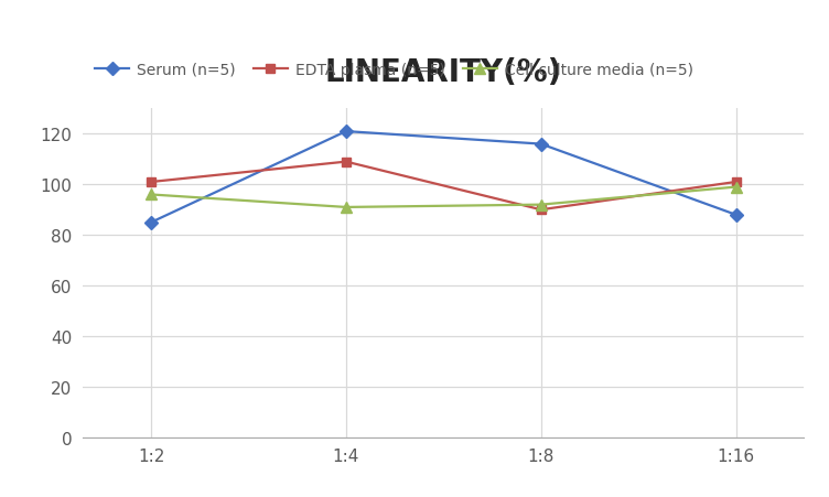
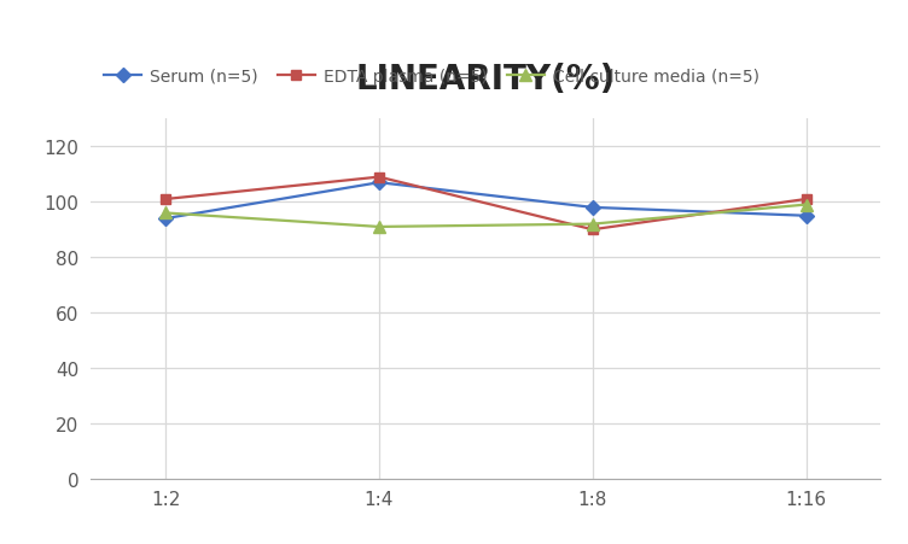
Serum (n=5)/1:2: 85 -> 94
Serum (n=5)/1:4: 121 -> 107
Serum (n=5)/1:8: 116 -> 98
Serum (n=5)/1:16: 88 -> 95
